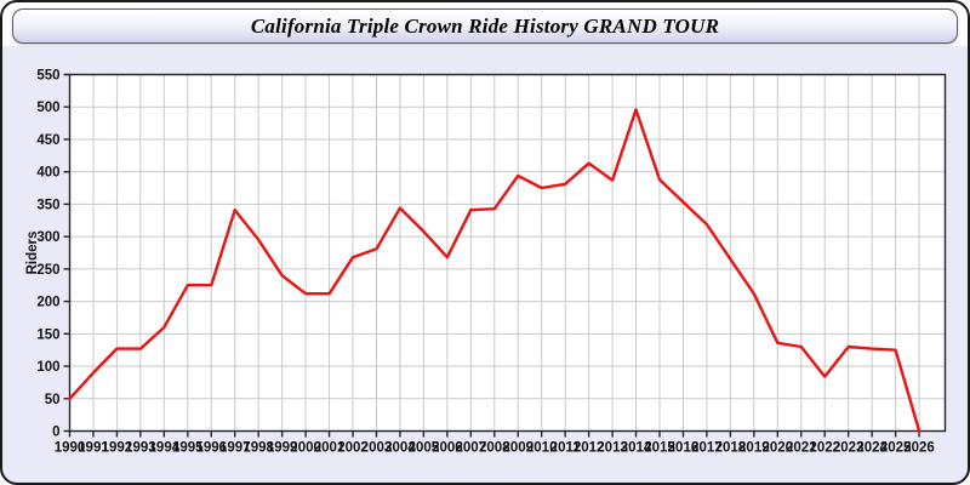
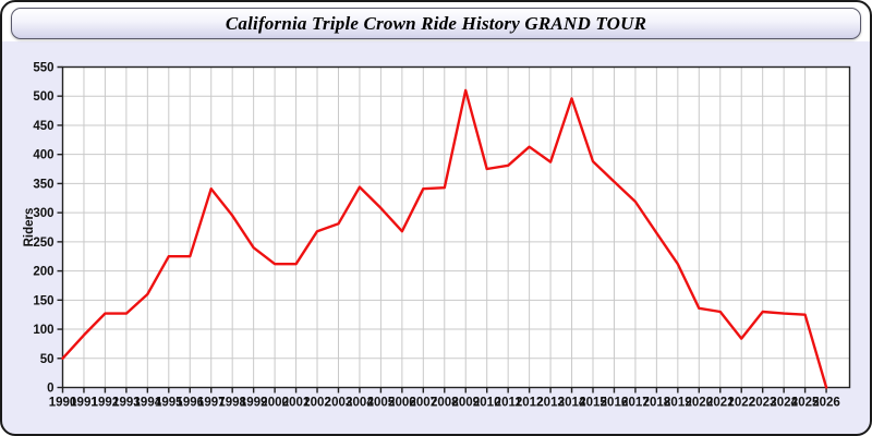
2009: 390 -> 510
